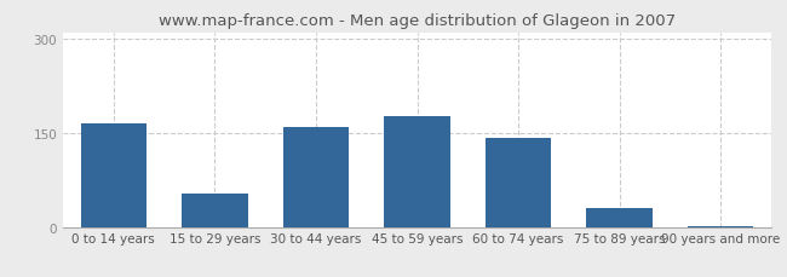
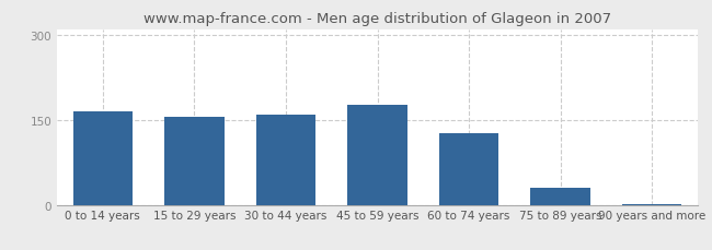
15 to 29 years: 54 -> 156
60 to 74 years: 142 -> 126
